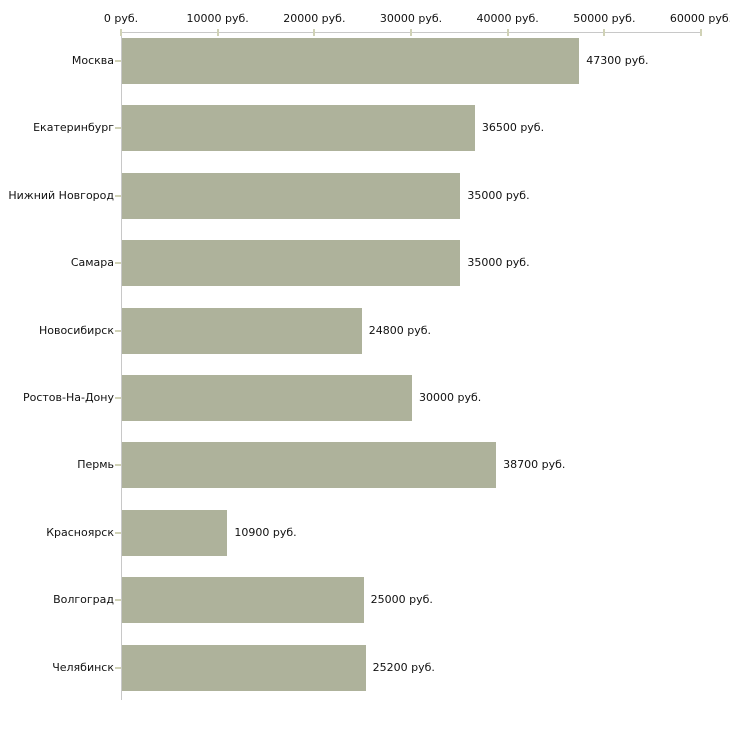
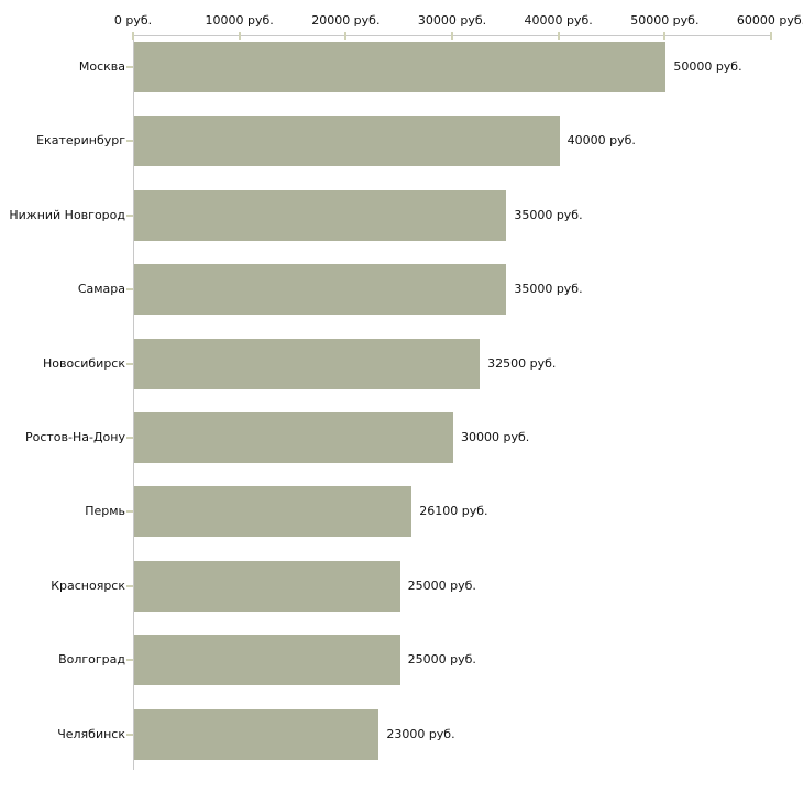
Москва: 47300 -> 50000
Екатеринбург: 36500 -> 40000
Новосибирск: 24800 -> 32500
Пермь: 38700 -> 26100
Красноярск: 10900 -> 25000
Челябинск: 25200 -> 23000
